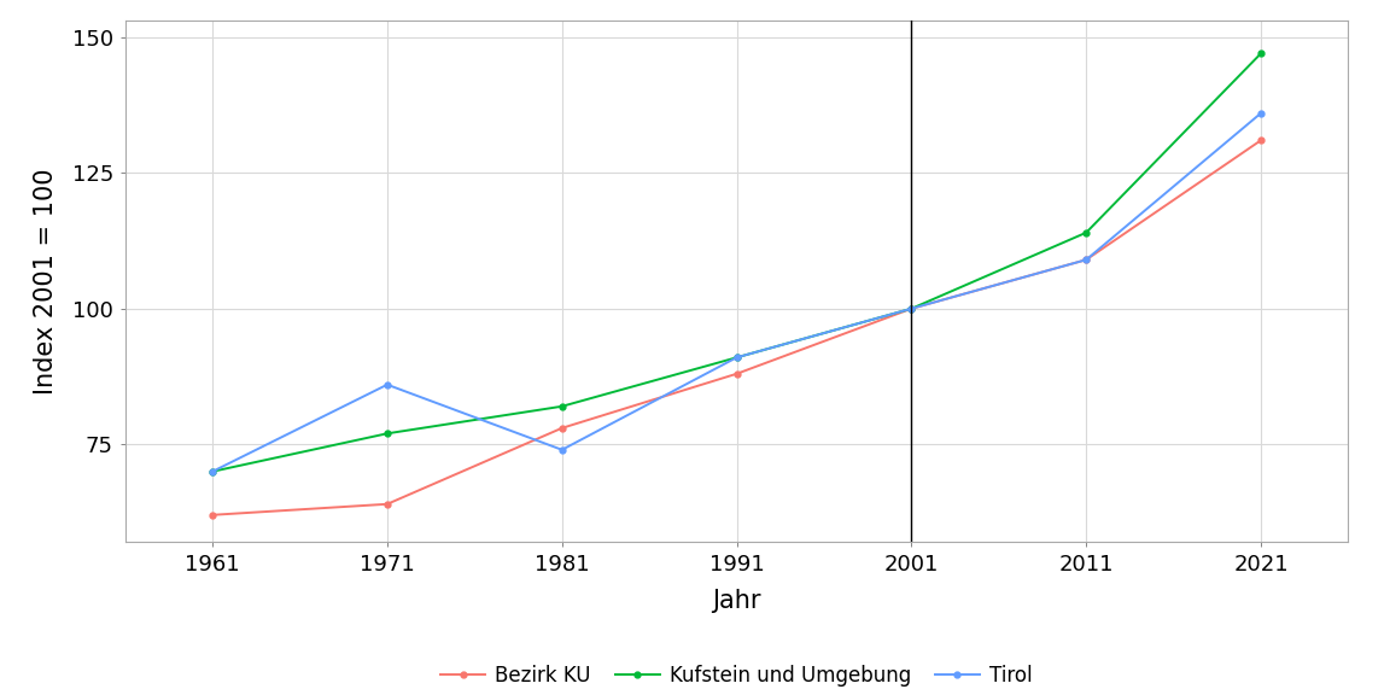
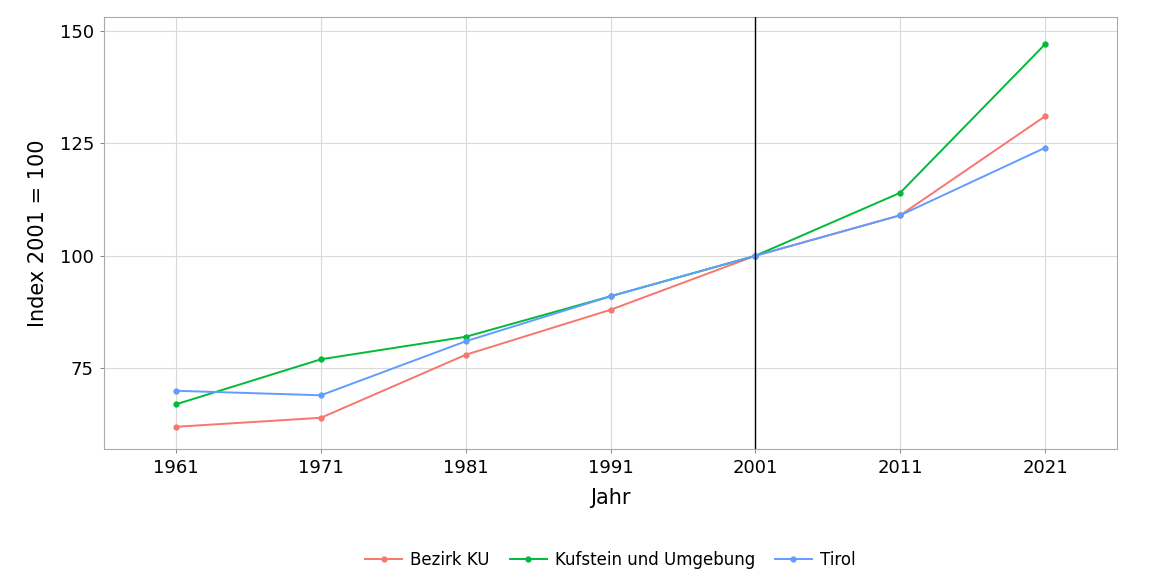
Kufstein und Umgebung/1961: 70 -> 67
Tirol/1971: 86 -> 69
Tirol/1981: 74 -> 81
Tirol/2021: 136 -> 124
